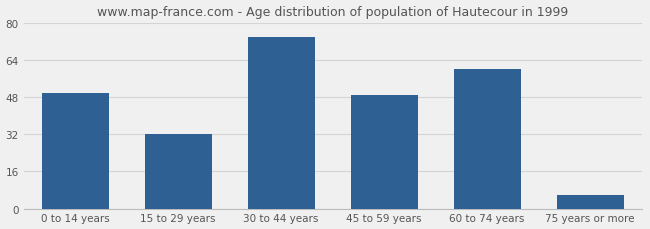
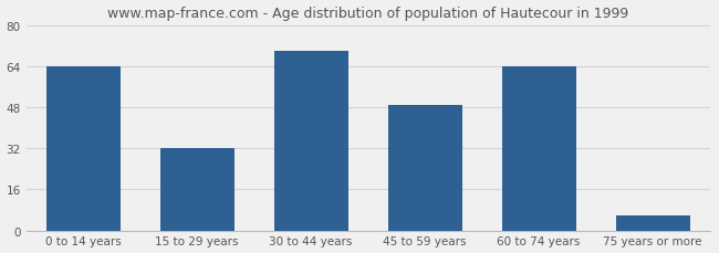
0 to 14 years: 50 -> 64
30 to 44 years: 74 -> 70
60 to 74 years: 60 -> 64
